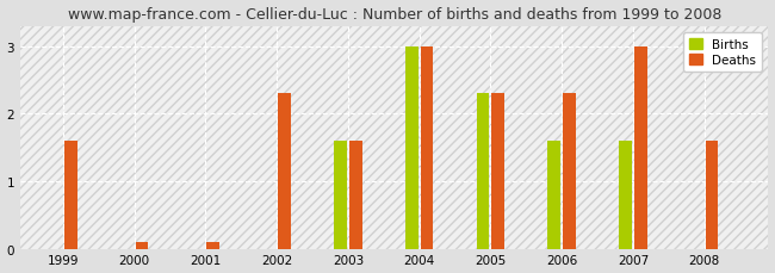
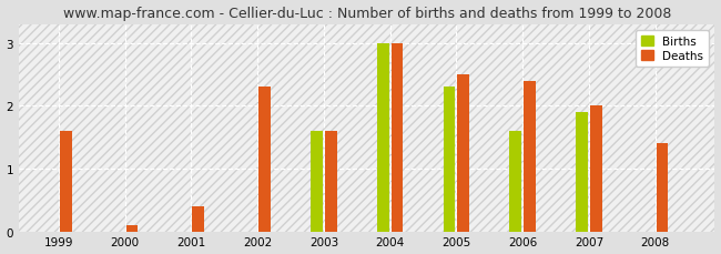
Deaths/2001: 0.1 -> 0.4
Deaths/2005: 2.3 -> 2.5
Deaths/2006: 2.3 -> 2.4
Births/2007: 1.6 -> 1.9
Deaths/2007: 3.0 -> 2.0
Deaths/2008: 1.6 -> 1.4
